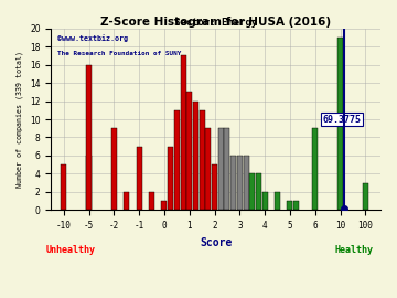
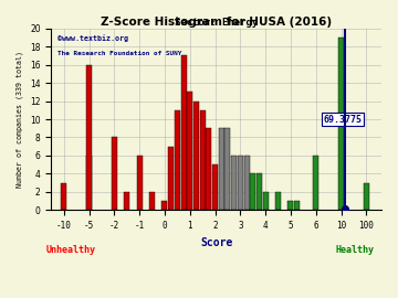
-10: 5 -> 3
-2: 9 -> 8
-1: 7 -> 6
6: 9 -> 6
